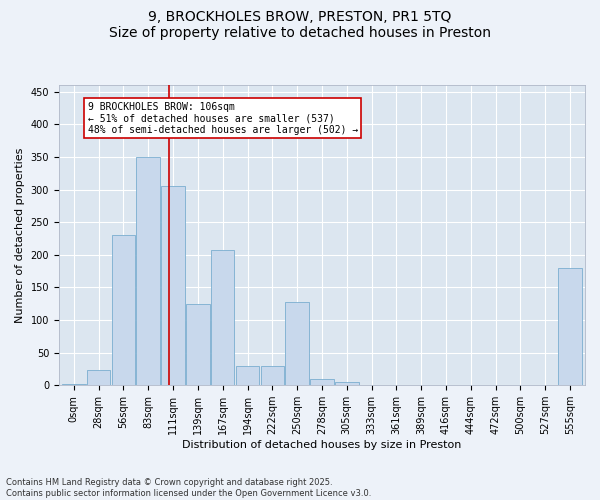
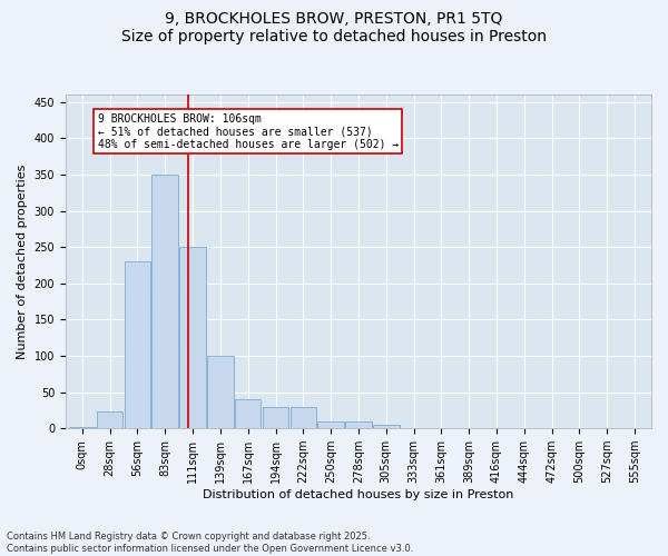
111sqm: 306 -> 250
139sqm: 124 -> 100
167sqm: 208 -> 40
250sqm: 128 -> 10
555sqm: 180 -> 1
